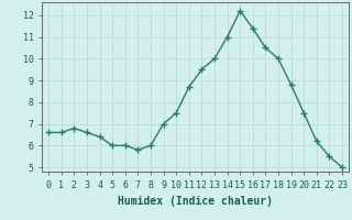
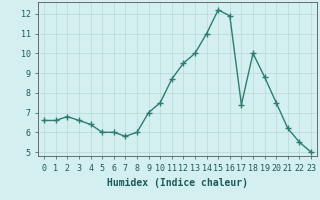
16: 11.4 -> 11.9
17: 10.5 -> 7.4
